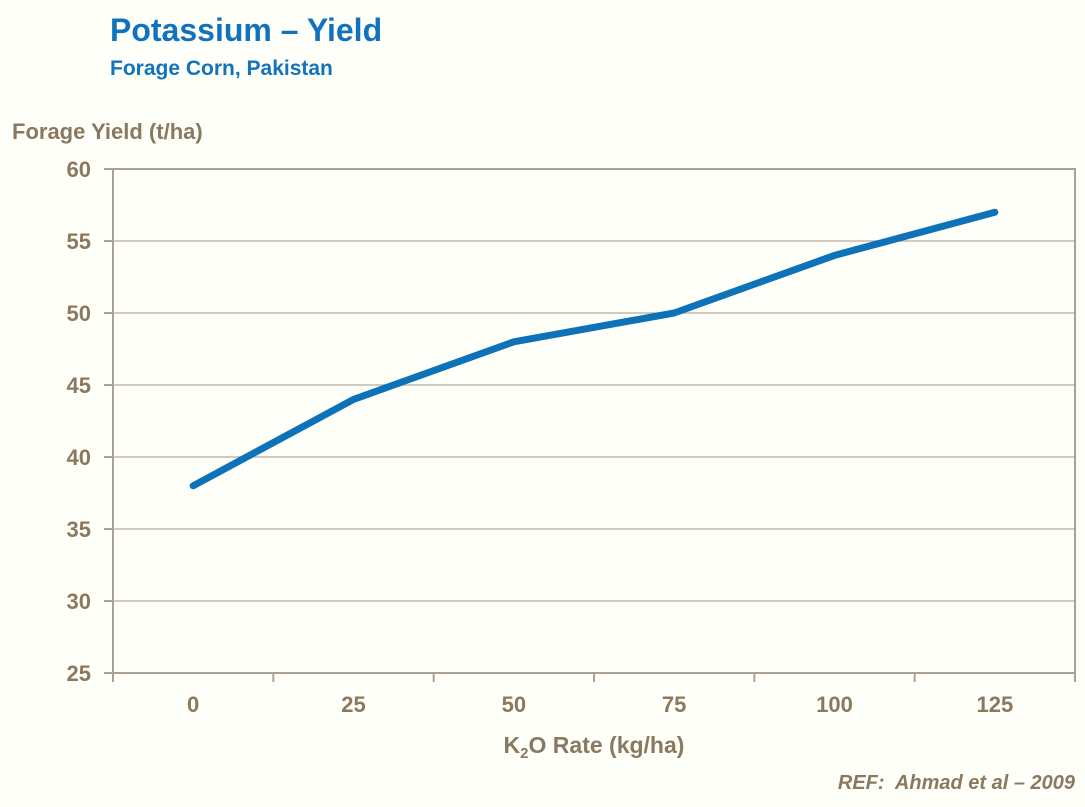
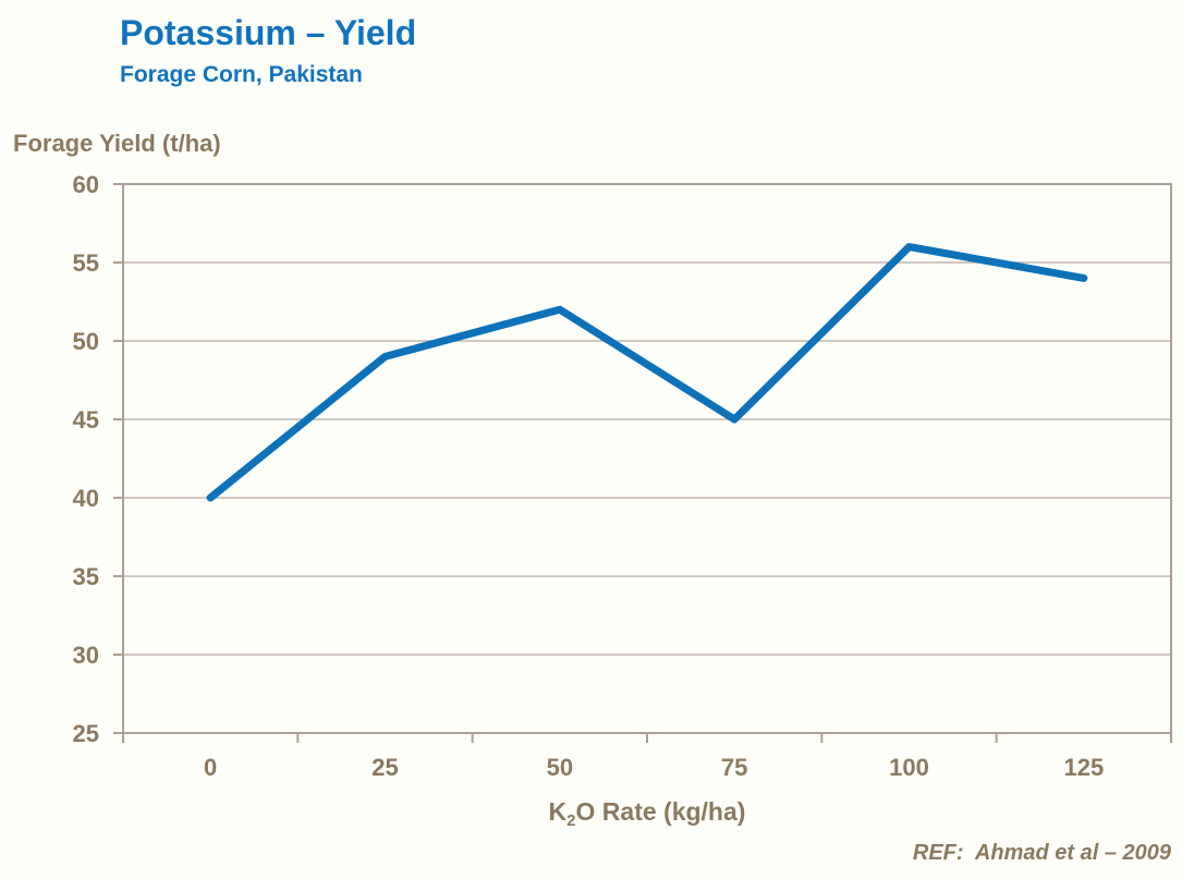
0: 38 -> 40
25: 44 -> 49
50: 48 -> 52
75: 50 -> 45
100: 54 -> 56
125: 57 -> 54
